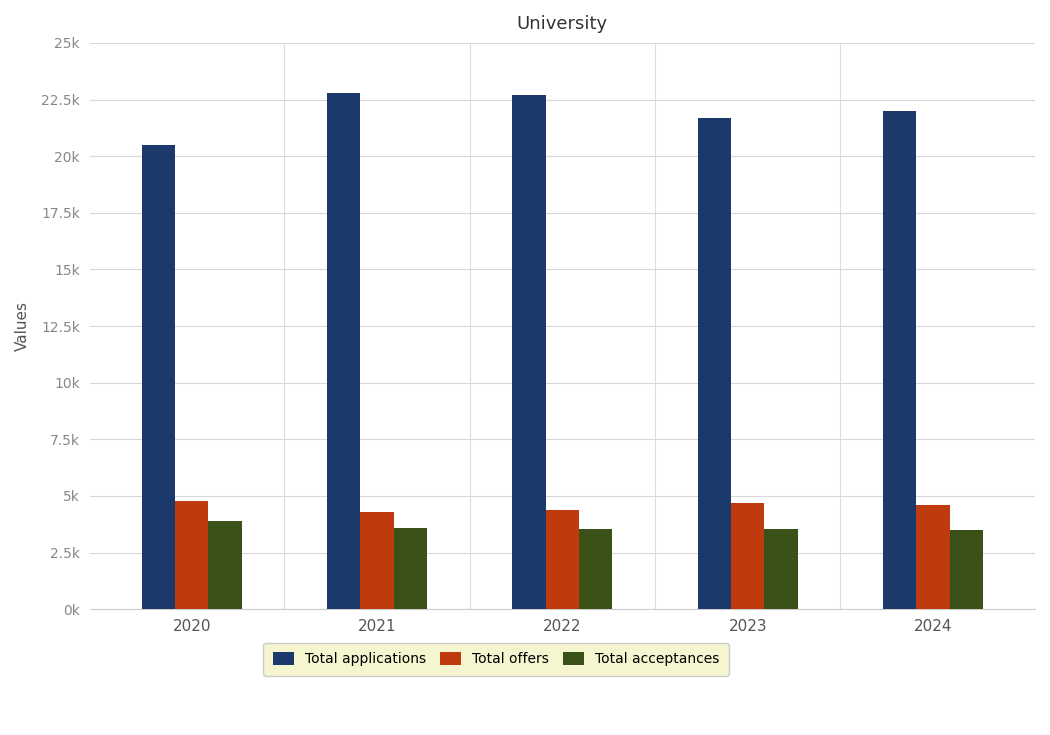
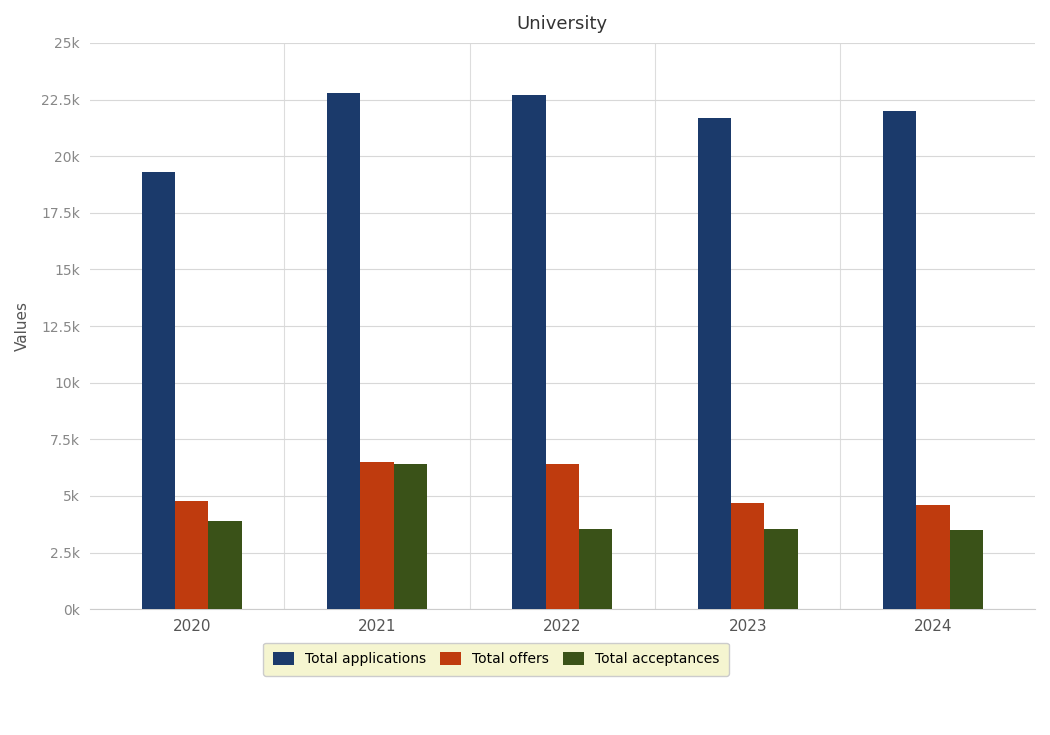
Total applications/2020: 20.5k -> 19.3k
Total offers/2021: 4.3k -> 6.5k
Total acceptances/2021: 3.60k -> 6.40k
Total offers/2022: 4.4k -> 6.4k
